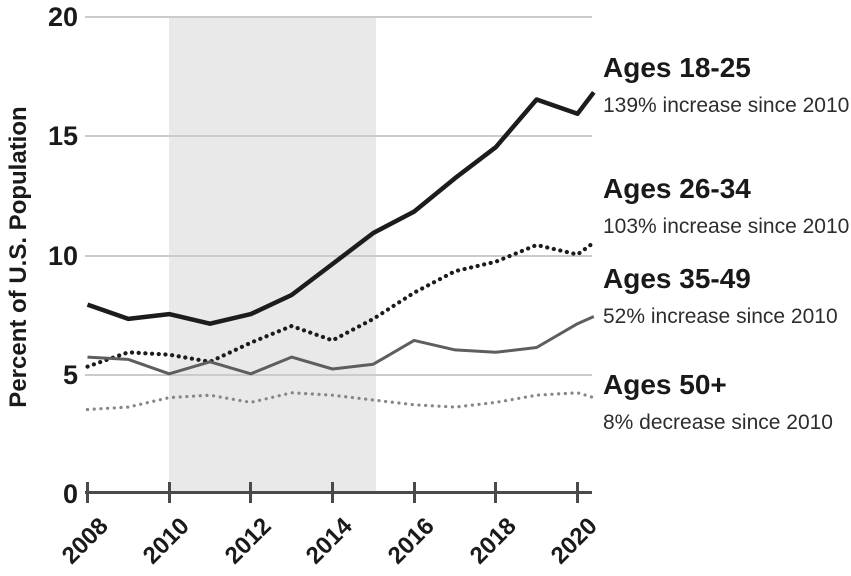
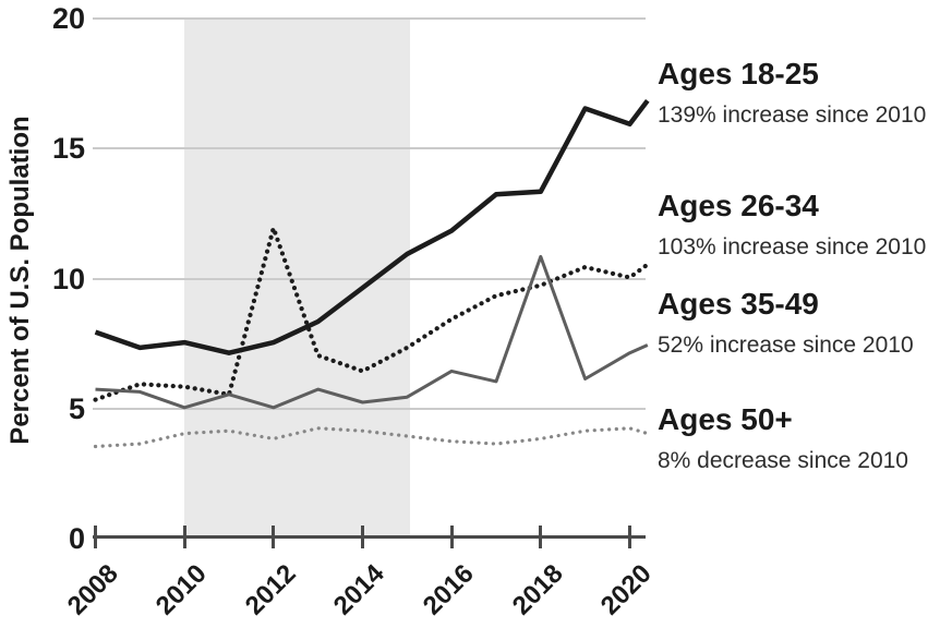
Ages 26-34/2012: 6.3 -> 11.9
Ages 18-25/2018: 14.5 -> 13.3
Ages 35-49/2018: 5.9 -> 10.8
